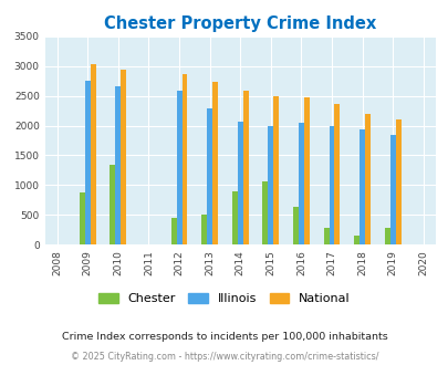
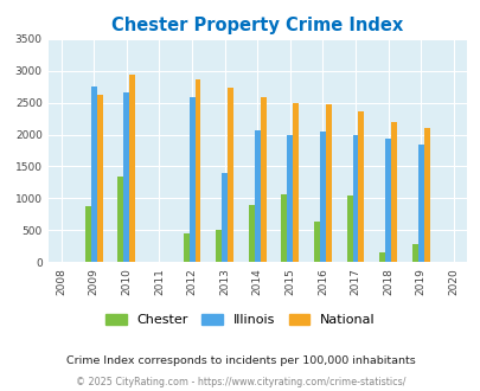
National/2009: 3040 -> 2620
Illinois/2013: 2290 -> 1400
Chester/2017: 290 -> 1040
